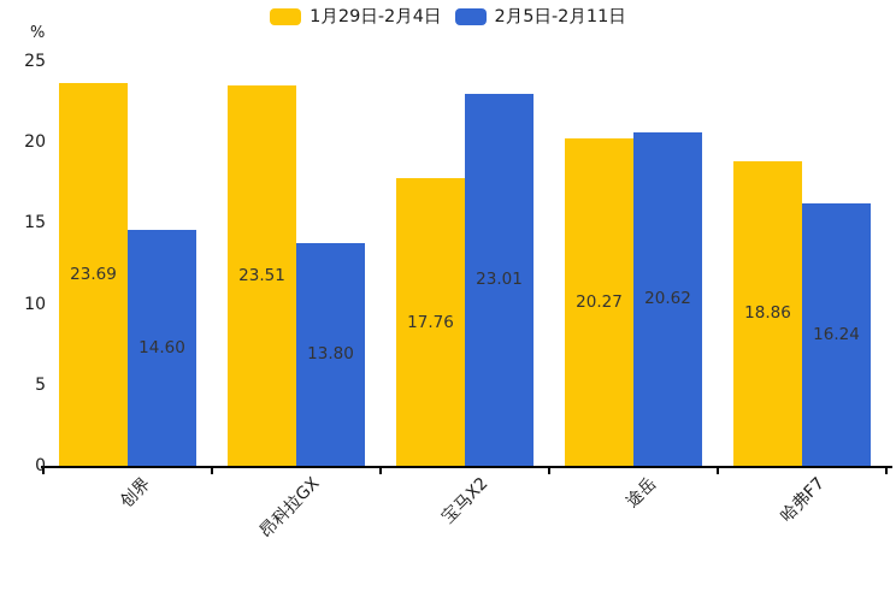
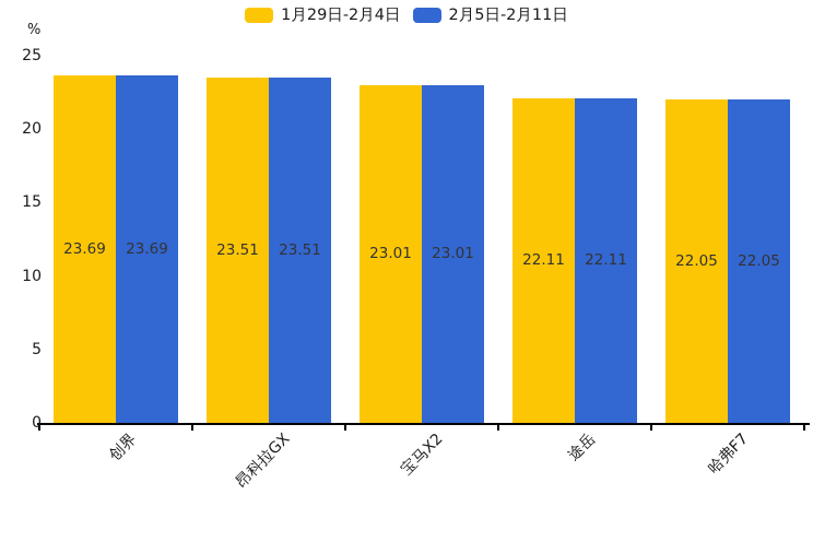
2月5日-2月11日/创界: 14.60 -> 23.69
2月5日-2月11日/昂科拉GX: 13.80 -> 23.51
1月29日-2月4日/宝马X2: 17.76 -> 23.01
1月29日-2月4日/途岳: 20.27 -> 22.11
2月5日-2月11日/途岳: 20.62 -> 22.11
1月29日-2月4日/哈弗F7: 18.86 -> 22.05
2月5日-2月11日/哈弗F7: 16.24 -> 22.05
